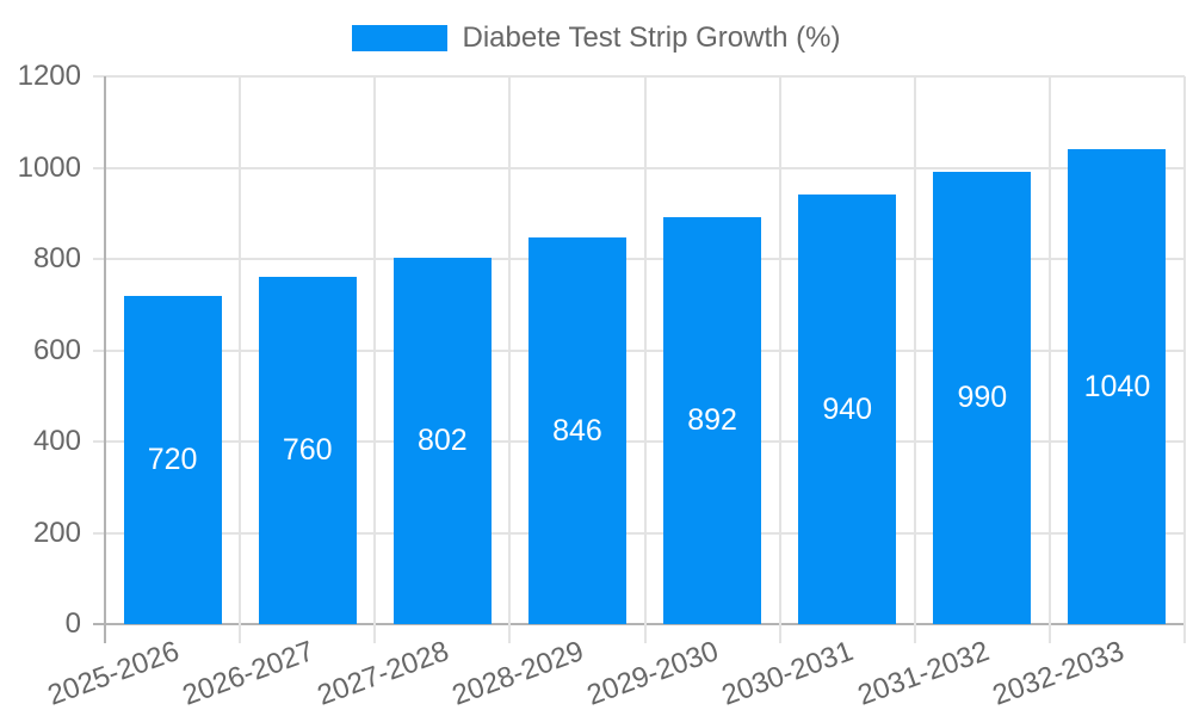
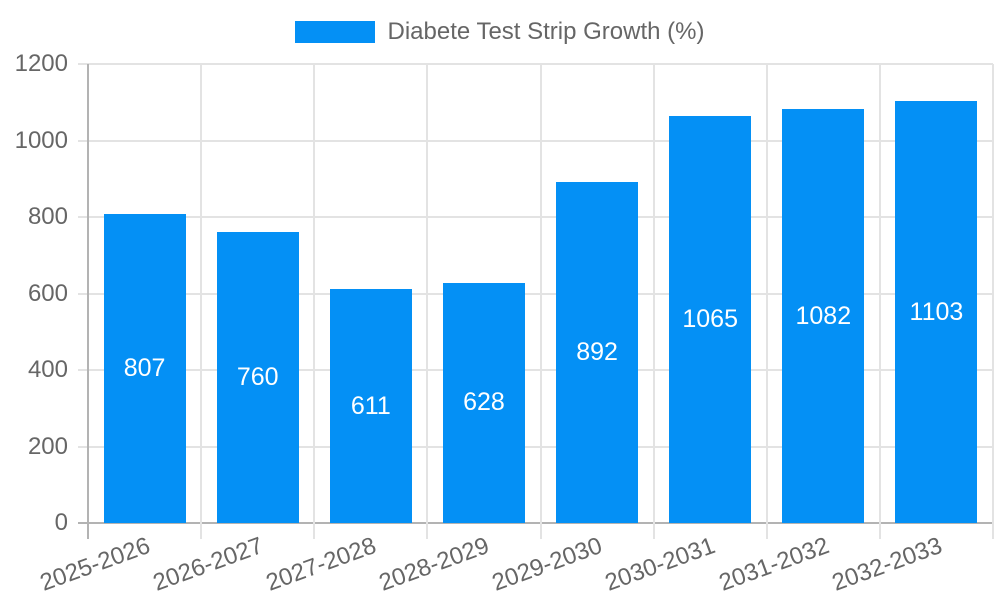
2025-2026: 720 -> 807
2027-2028: 802 -> 611
2028-2029: 846 -> 628
2030-2031: 940 -> 1065
2031-2032: 990 -> 1082
2032-2033: 1040 -> 1103
